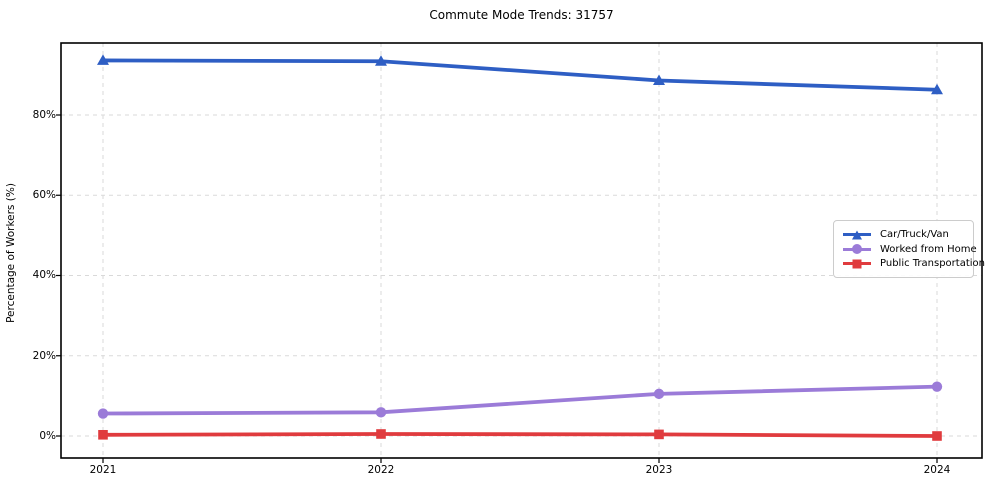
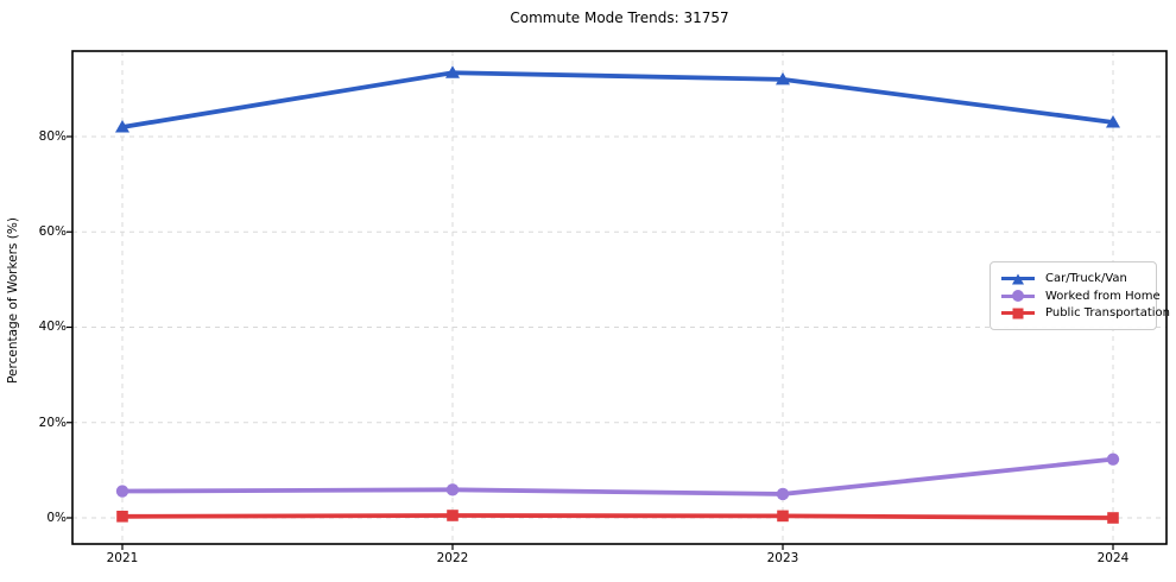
Car/Truck/Van/2021: 94% -> 82%
Car/Truck/Van/2023: 89% -> 92%
Worked from Home/2023: 10% -> 5%
Car/Truck/Van/2024: 86% -> 83%
